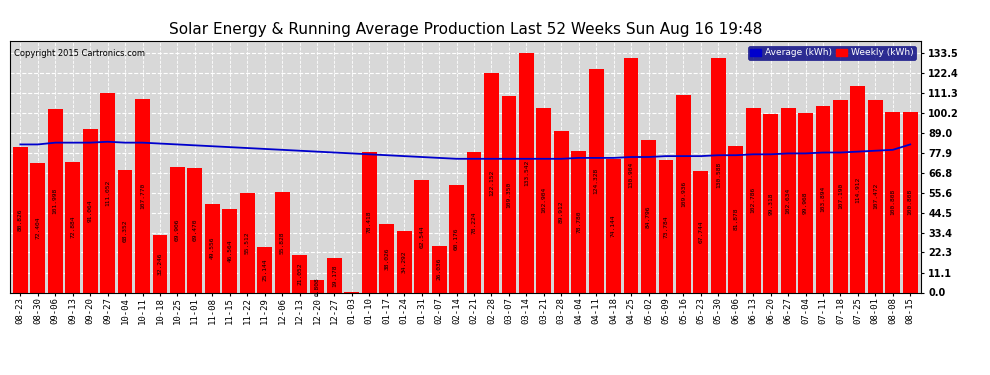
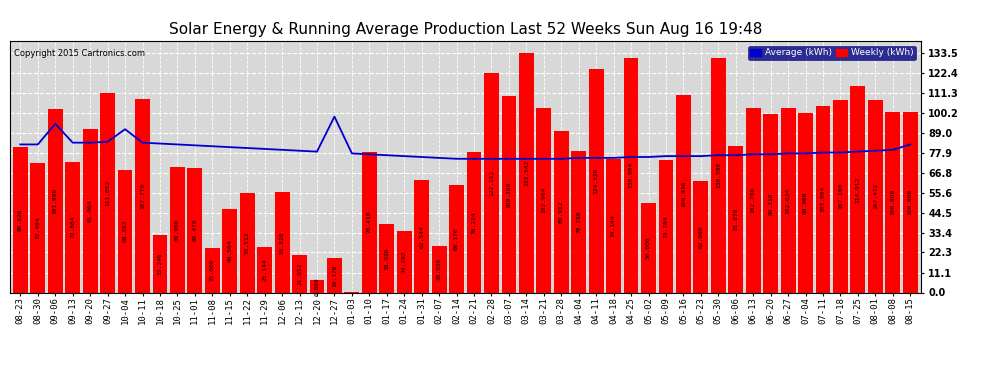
Average (kWh)/09-06: 84 -> 94
Average (kWh)/10-04: 84 -> 91
Weekly (kWh)/11-08: 50 -> 25
Average (kWh)/12-27: 78 -> 98
Weekly (kWh)/05-02: 85 -> 50
Weekly (kWh)/05-23: 68 -> 62
